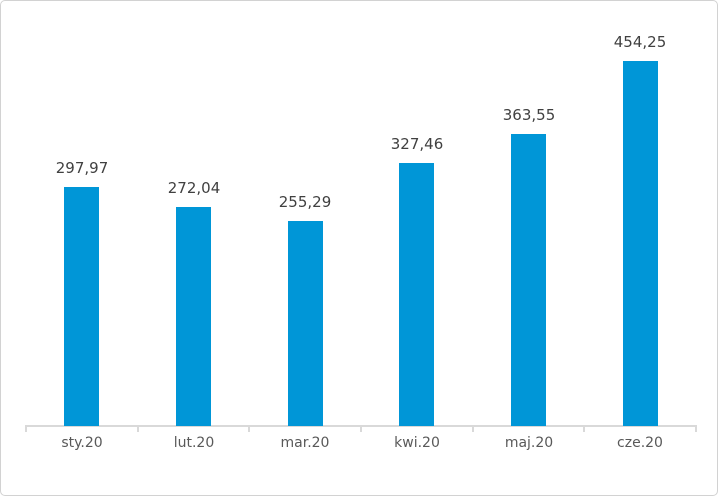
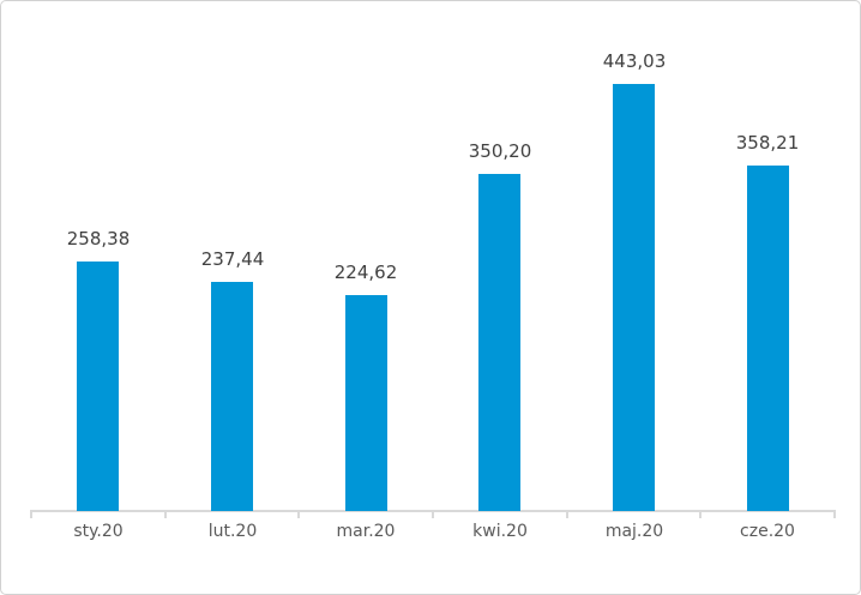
sty.20: 297,97 -> 258,38
lut.20: 272,04 -> 237,44
mar.20: 255,29 -> 224,62
kwi.20: 327,46 -> 350,20
maj.20: 363,55 -> 443,03
cze.20: 454,25 -> 358,21
